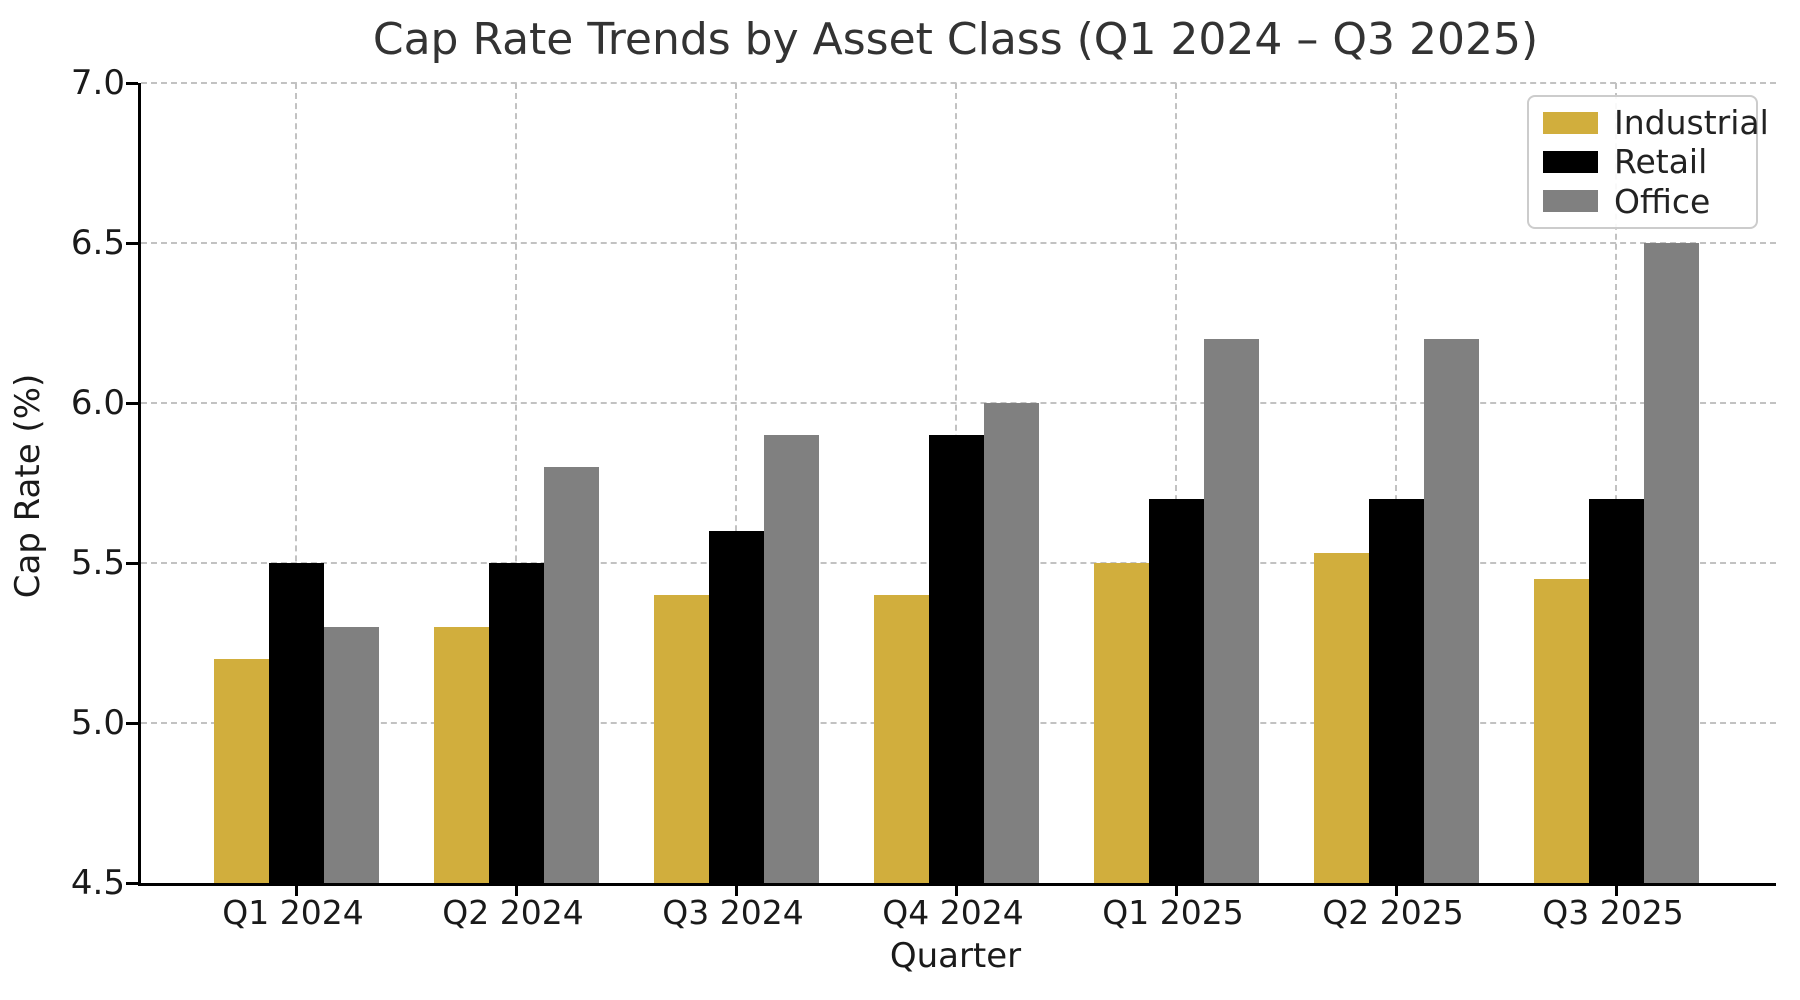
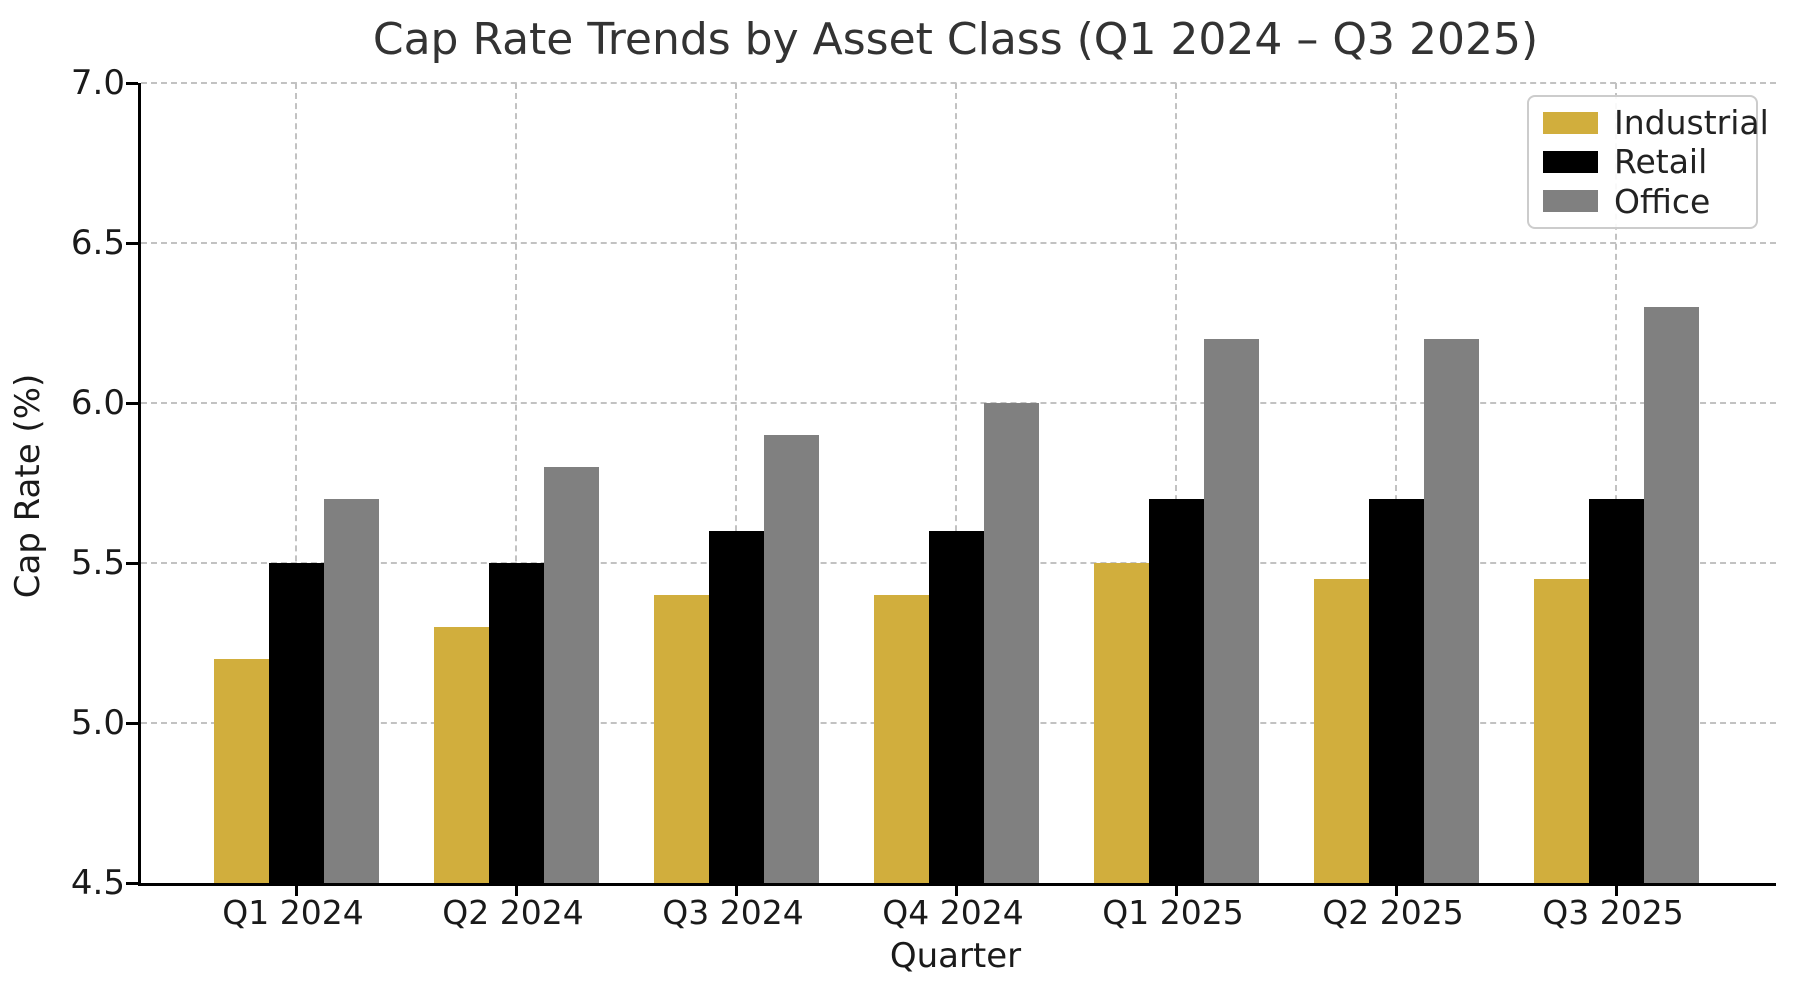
Office/Q1 2024: 5.3 -> 5.7
Retail/Q4 2024: 5.9 -> 5.6
Industrial/Q2 2025: 5.53 -> 5.45
Office/Q3 2025: 6.5 -> 6.3
